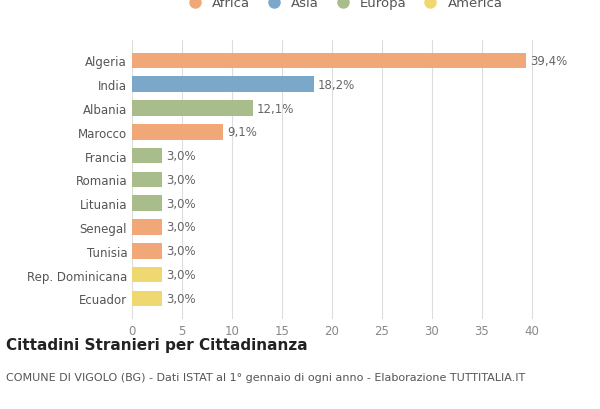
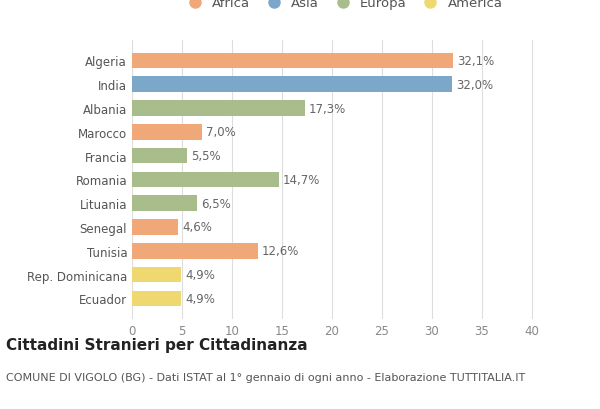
Algeria: 39,4% -> 32,1%
India: 18,2% -> 32,0%
Albania: 12,1% -> 17,3%
Marocco: 9,1% -> 7,0%
Francia: 3,0% -> 5,5%
Romania: 3,0% -> 14,7%
Lituania: 3,0% -> 6,5%
Senegal: 3,0% -> 4,6%
Tunisia: 3,0% -> 12,6%
Rep. Dominicana: 3,0% -> 4,9%
Ecuador: 3,0% -> 4,9%
